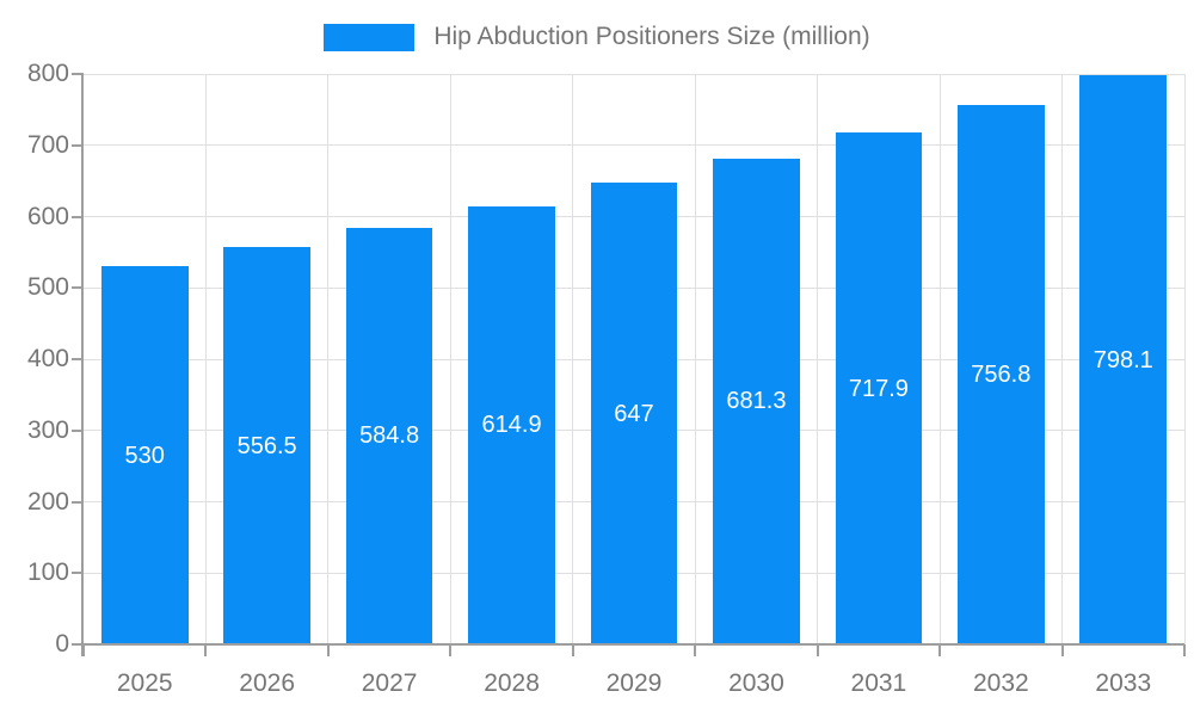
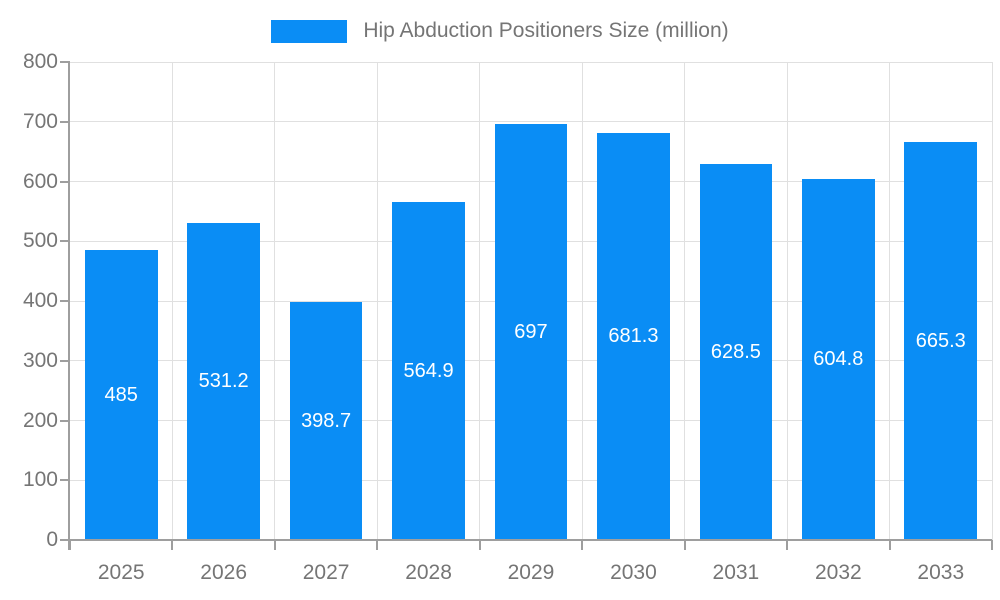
2025: 530 -> 485
2026: 556.5 -> 531.2
2027: 584.8 -> 398.7
2028: 614.9 -> 564.9
2029: 647 -> 697
2031: 717.9 -> 628.5
2032: 756.8 -> 604.8
2033: 798.1 -> 665.3
